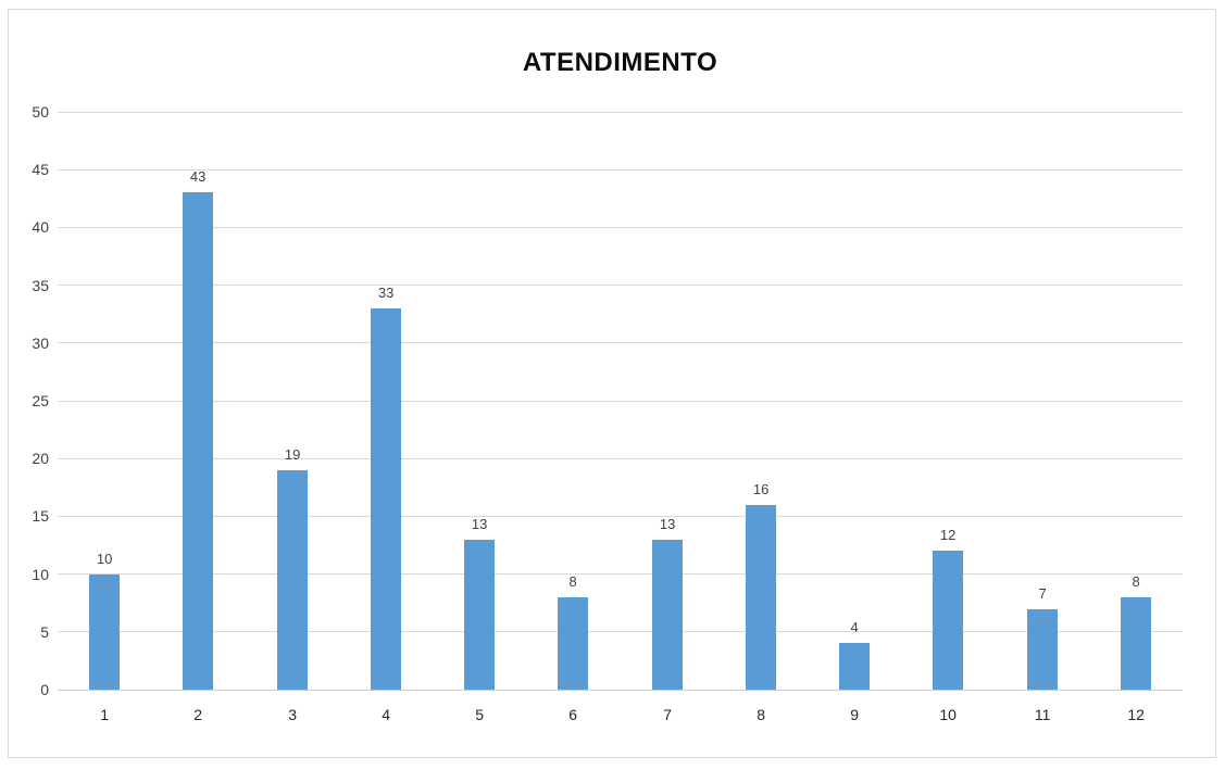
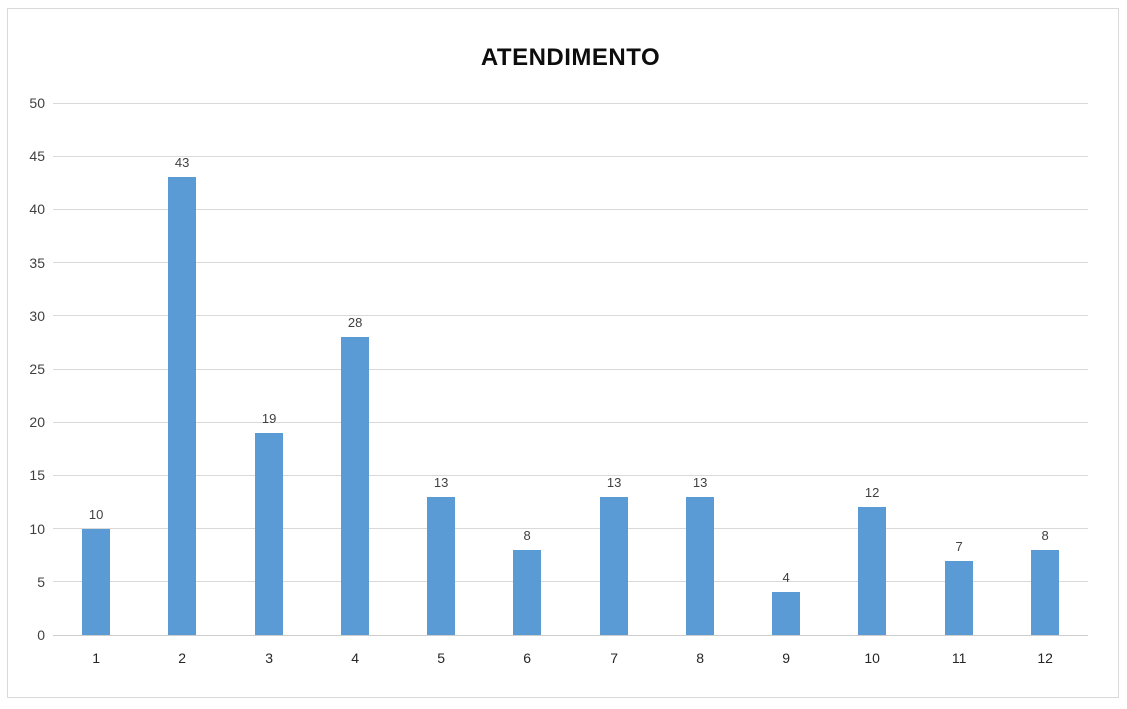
4: 33 -> 28
8: 16 -> 13
